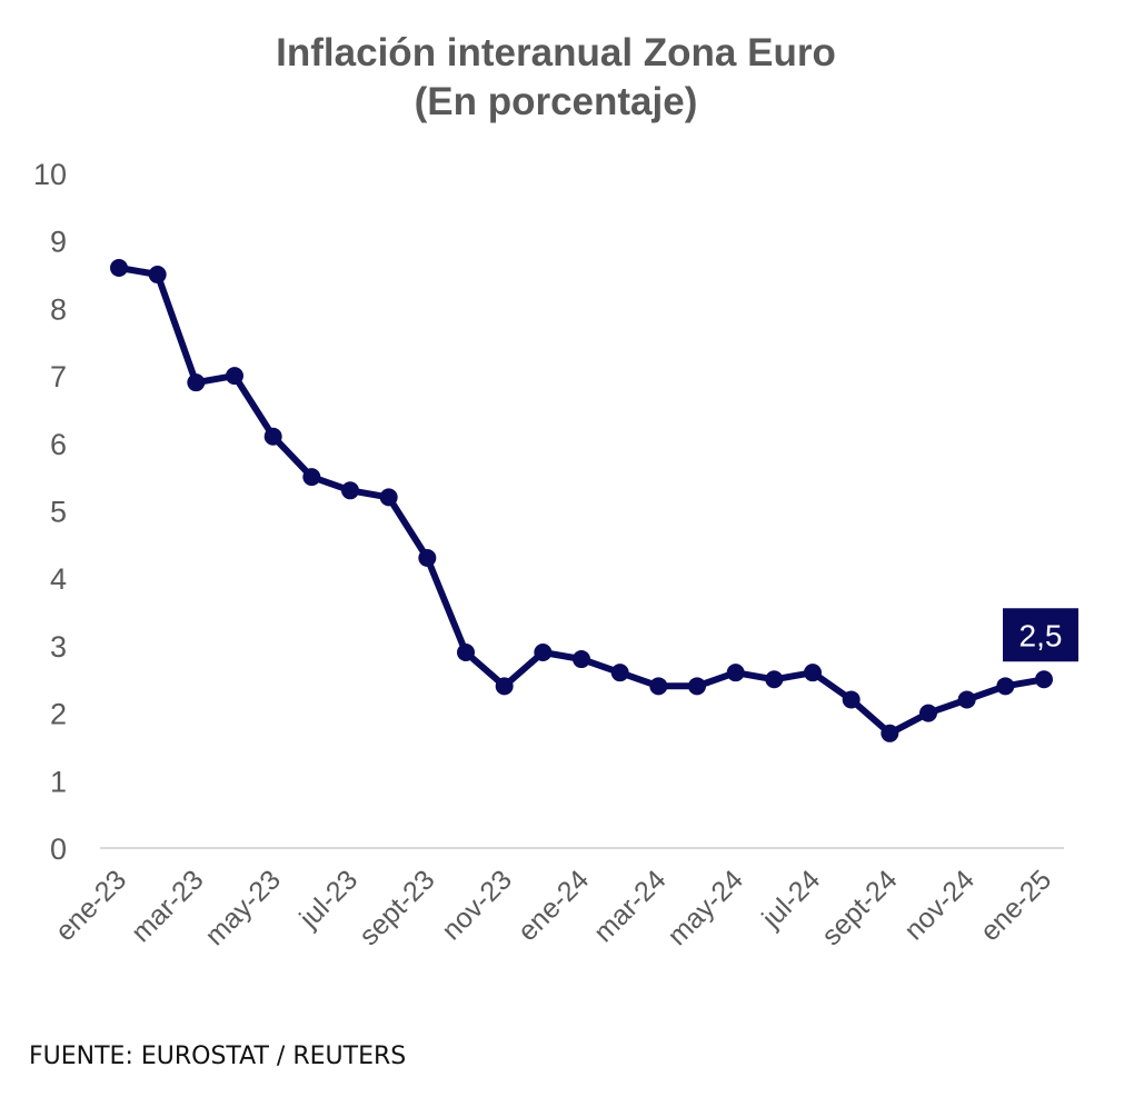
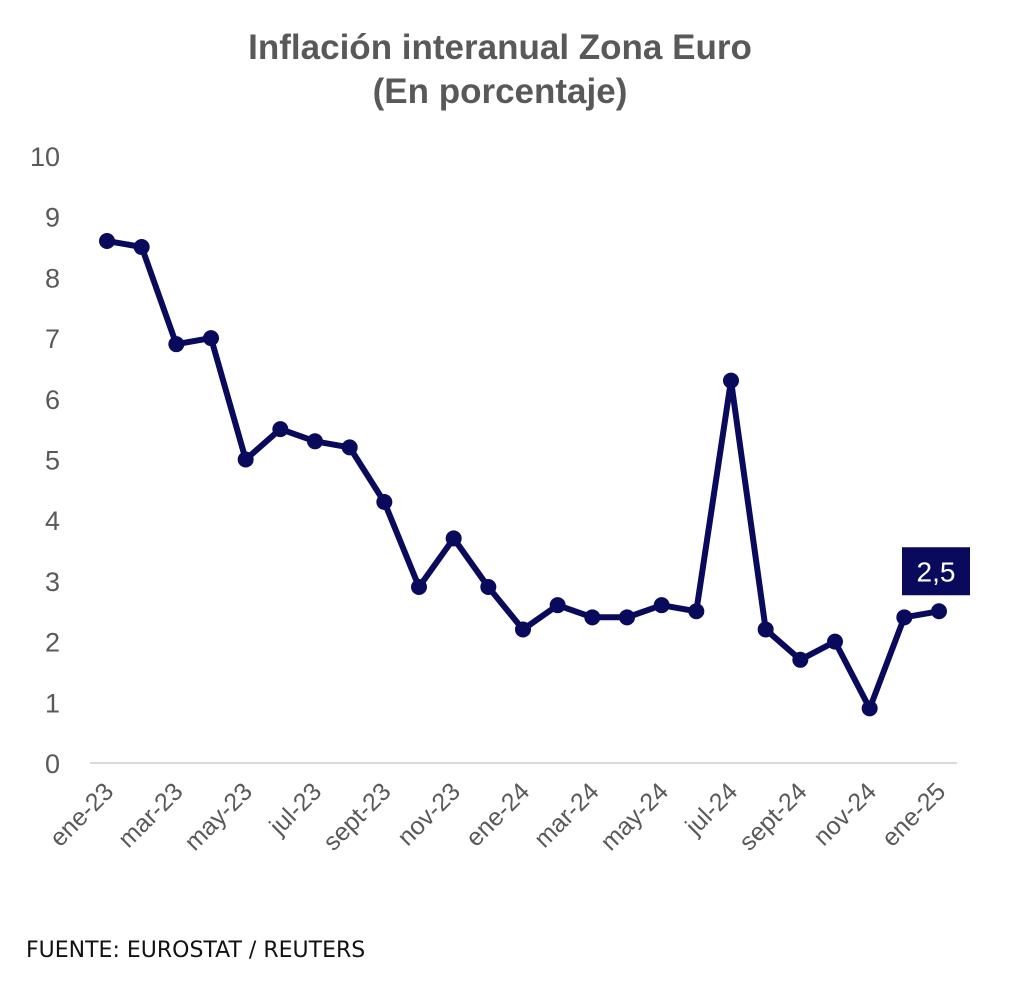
may-23: 6.1 -> 5.0
nov-23: 2.4 -> 3.7
ene-24: 2.8 -> 2.2
jul-24: 2.6 -> 6.3
nov-24: 2.2 -> 0.9
